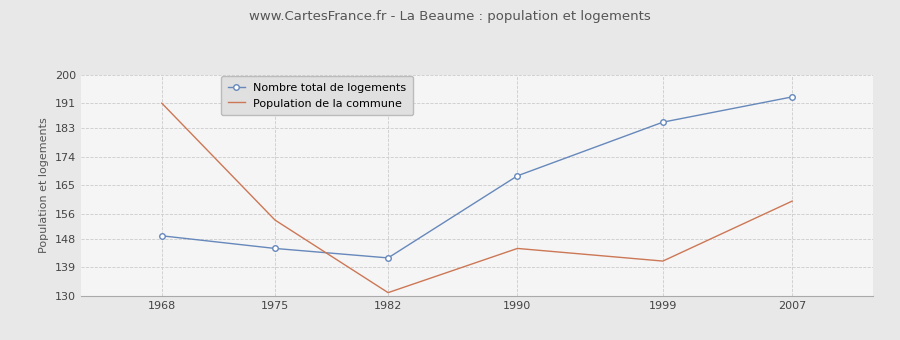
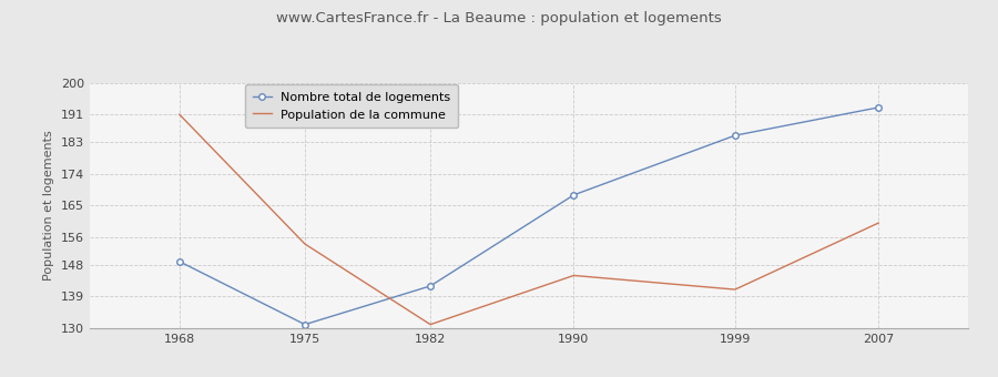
Nombre total de logements/1975: 145 -> 131
